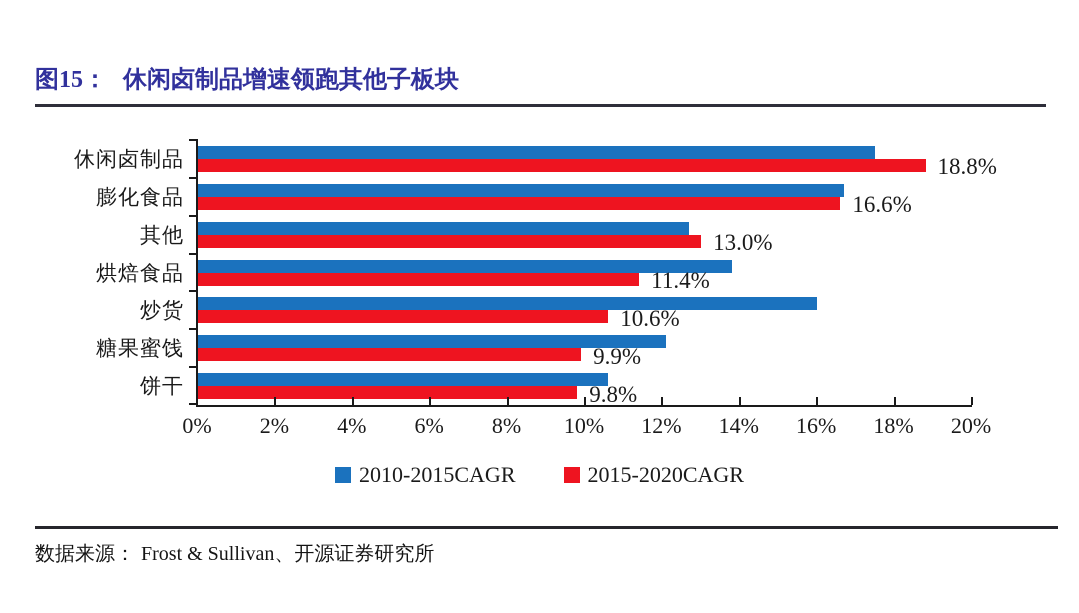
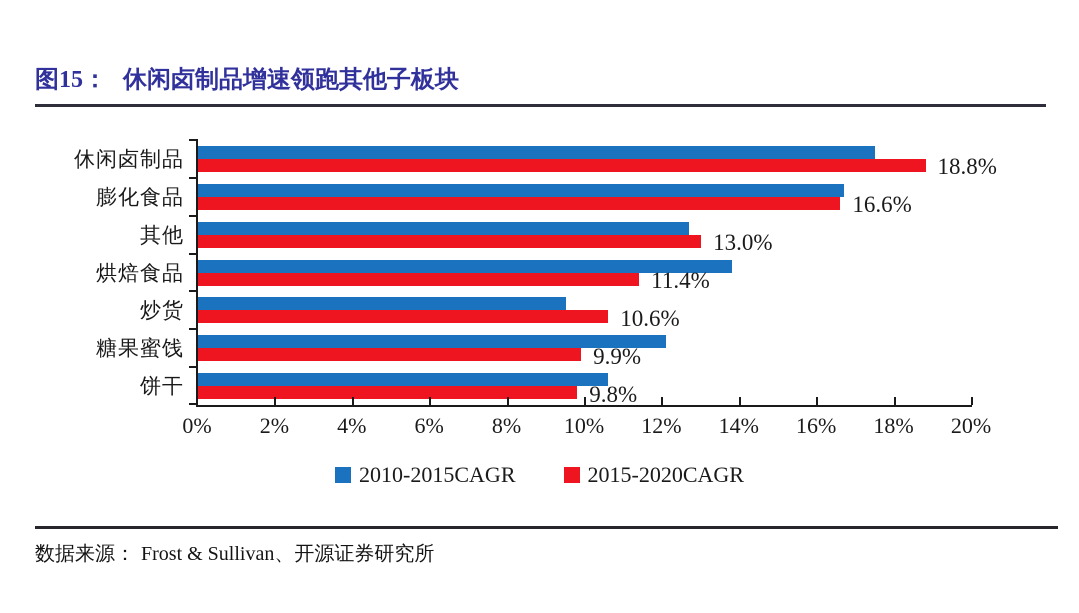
2010-2015CAGR/炒货: 16.0% -> 9.5%
